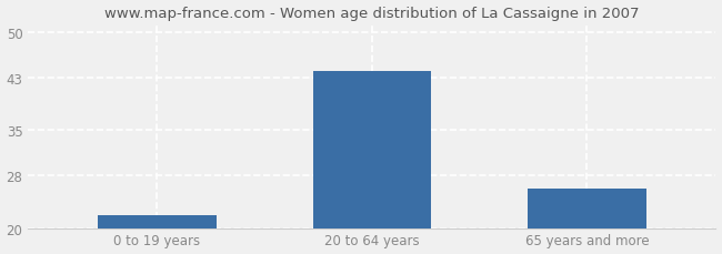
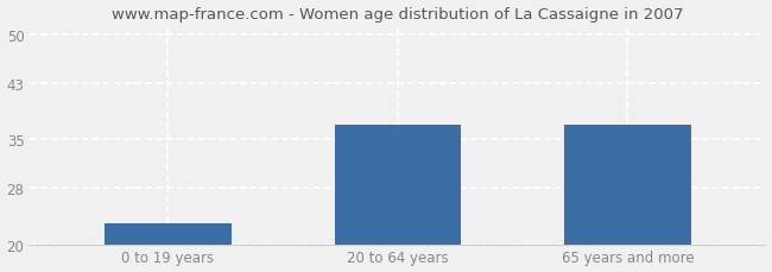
0 to 19 years: 22 -> 23
20 to 64 years: 44 -> 37
65 years and more: 26 -> 37
